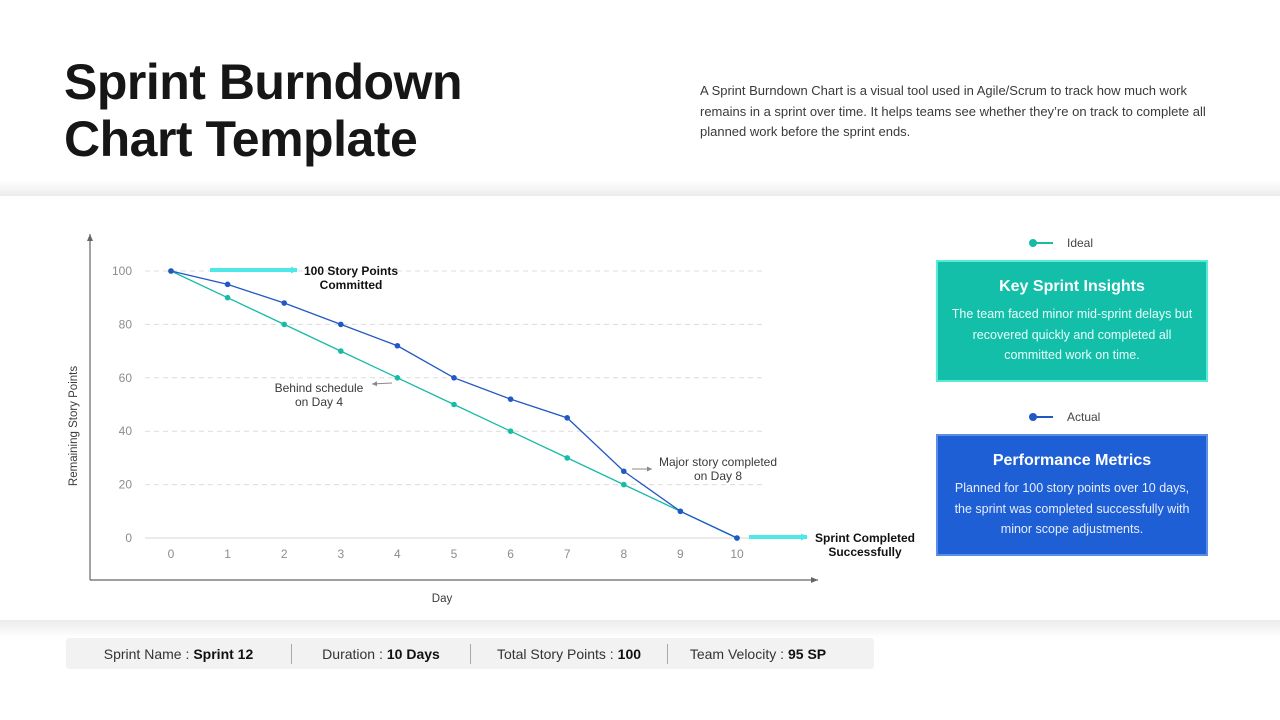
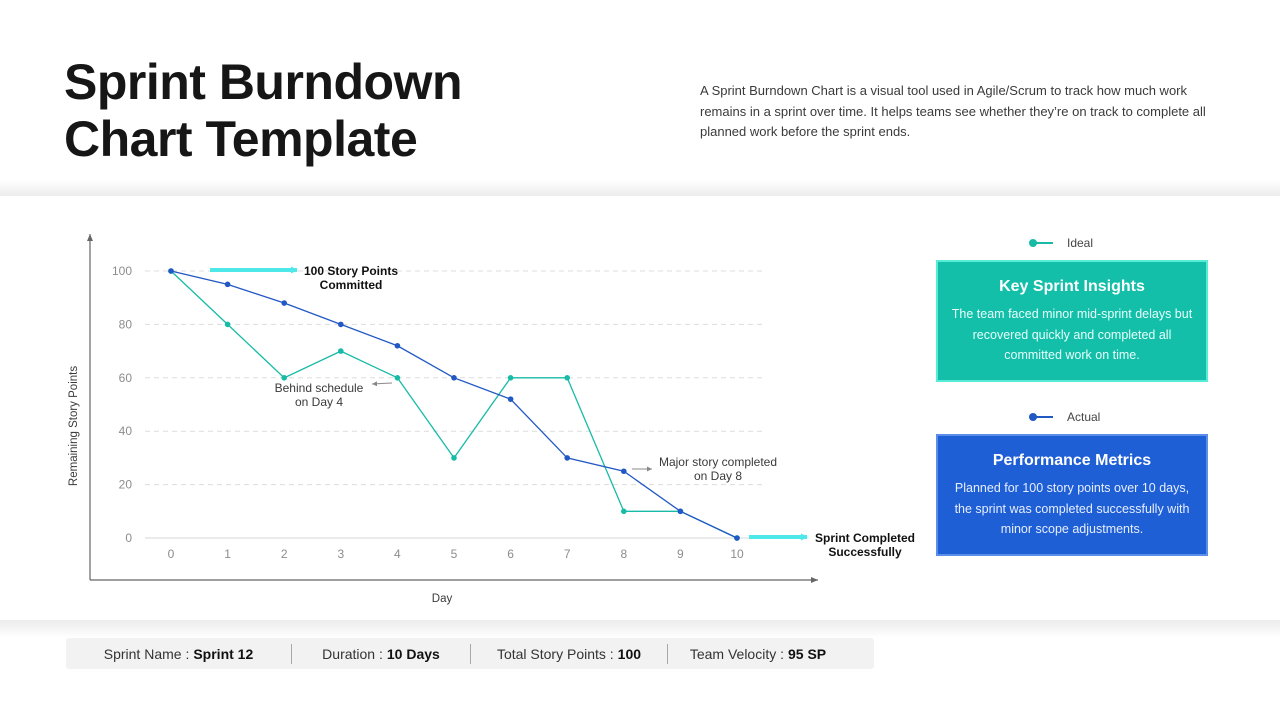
Ideal/1: 90 -> 80
Ideal/2: 80 -> 60
Ideal/5: 50 -> 30
Ideal/6: 40 -> 60
Ideal/7: 30 -> 60
Actual/7: 45 -> 30
Ideal/8: 20 -> 10
